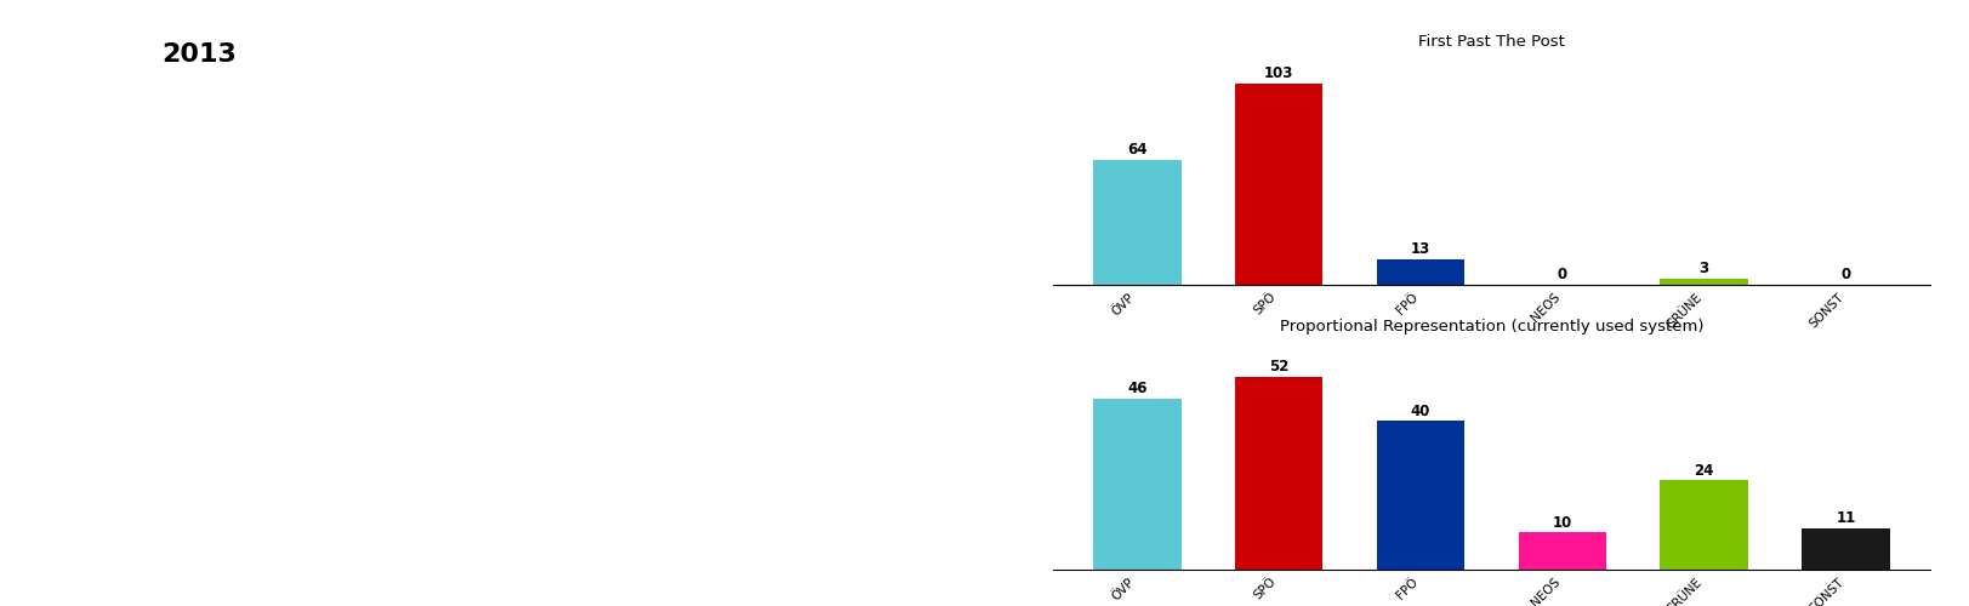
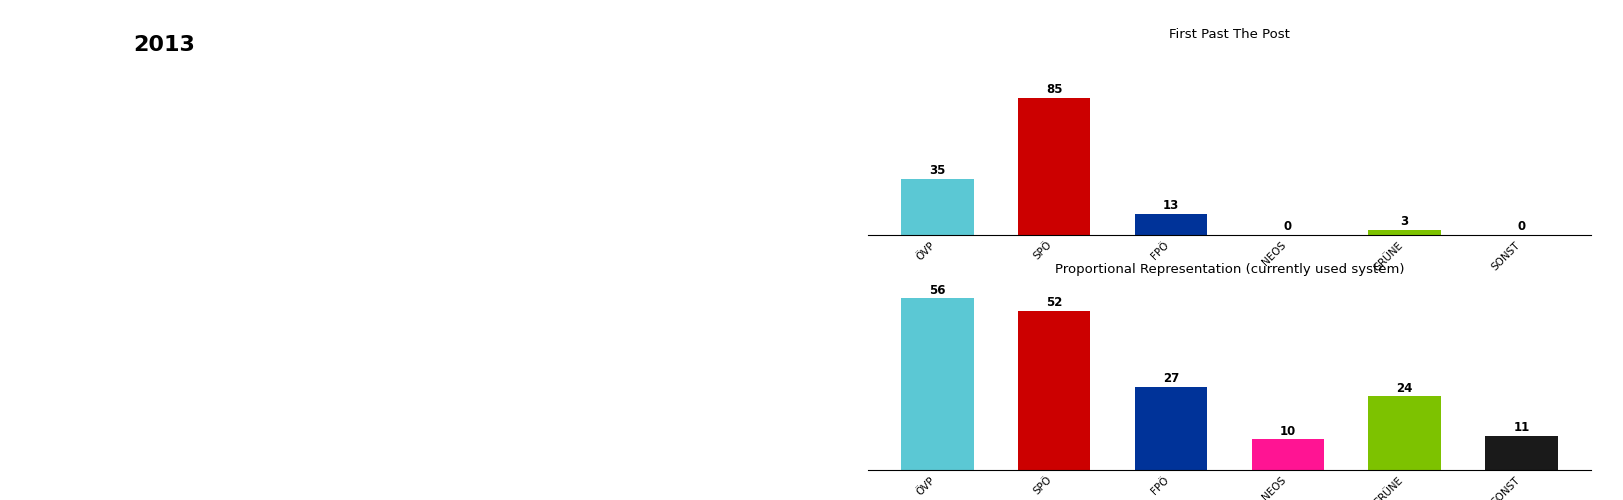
First Past The Post/ÖVP: 64 -> 35
First Past The Post/SPÖ: 103 -> 85
Proportional Representation (currently used system)/ÖVP: 46 -> 56
Proportional Representation (currently used system)/FPÖ: 40 -> 27
